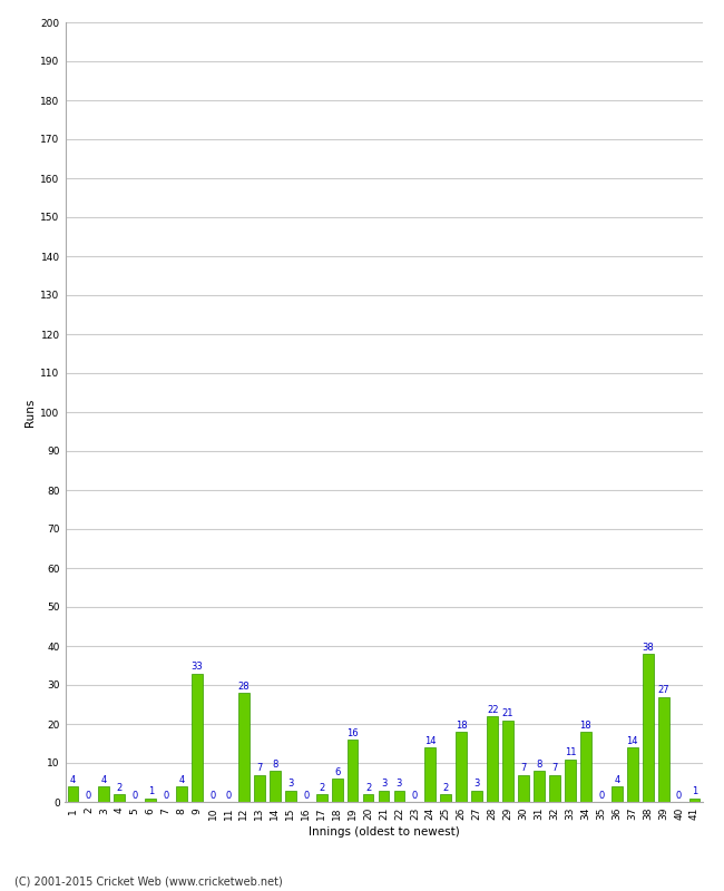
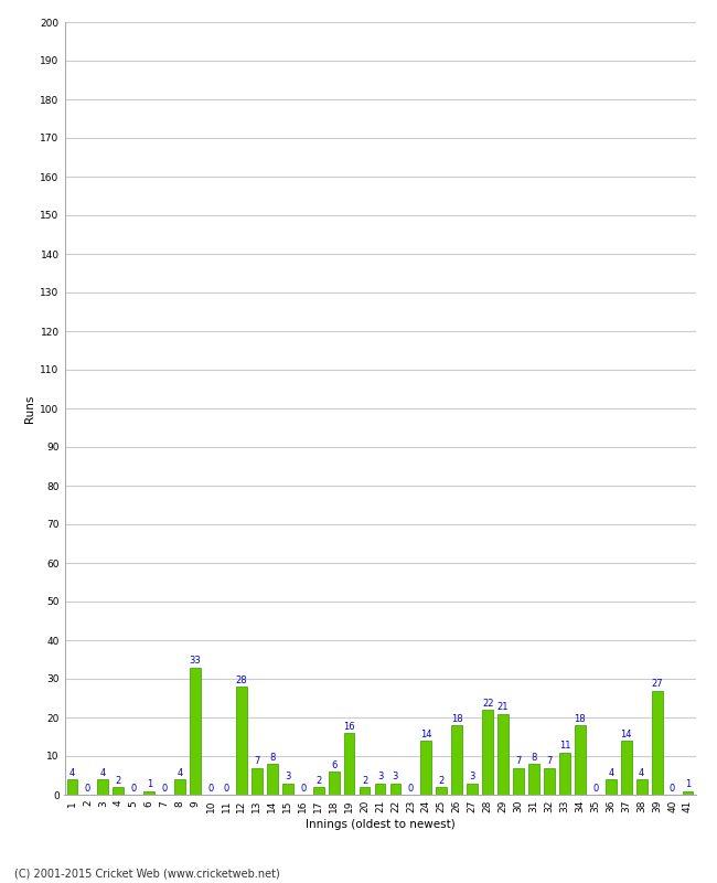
38: 38 -> 4
